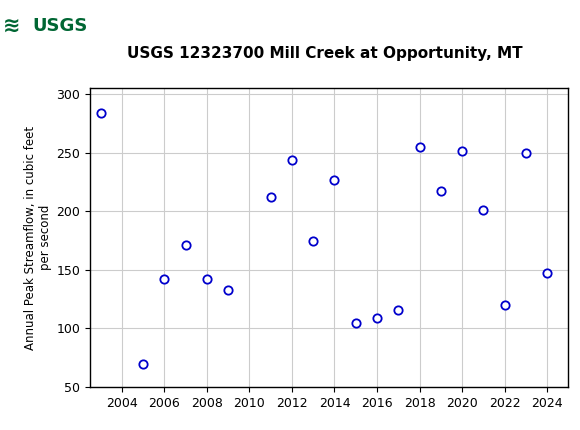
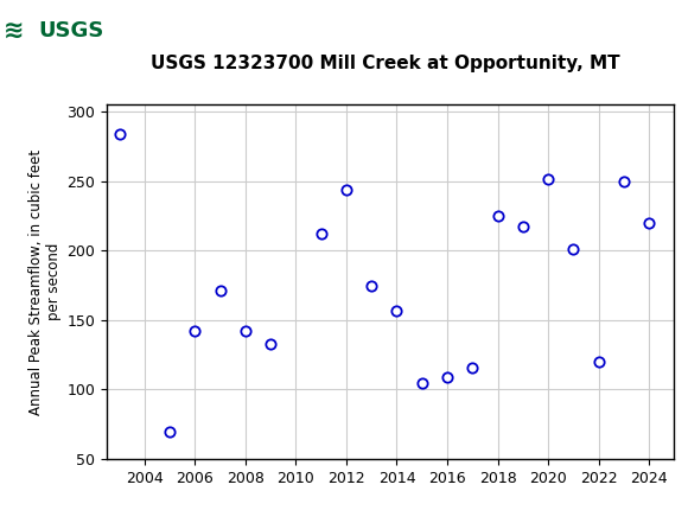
2014: 227 -> 157
2018: 255 -> 225
2024: 147 -> 220
